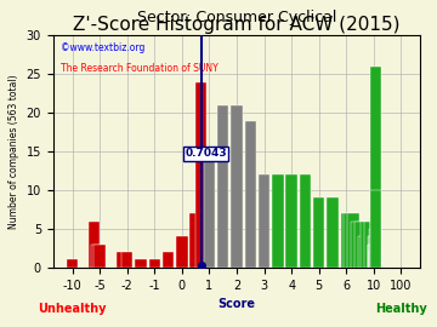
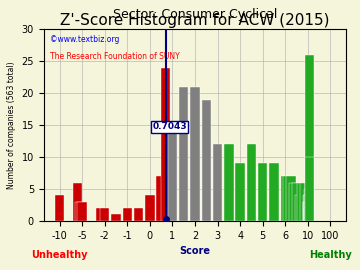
-10: 1 -> 4
-1: 1 -> 2
4: 12 -> 9
